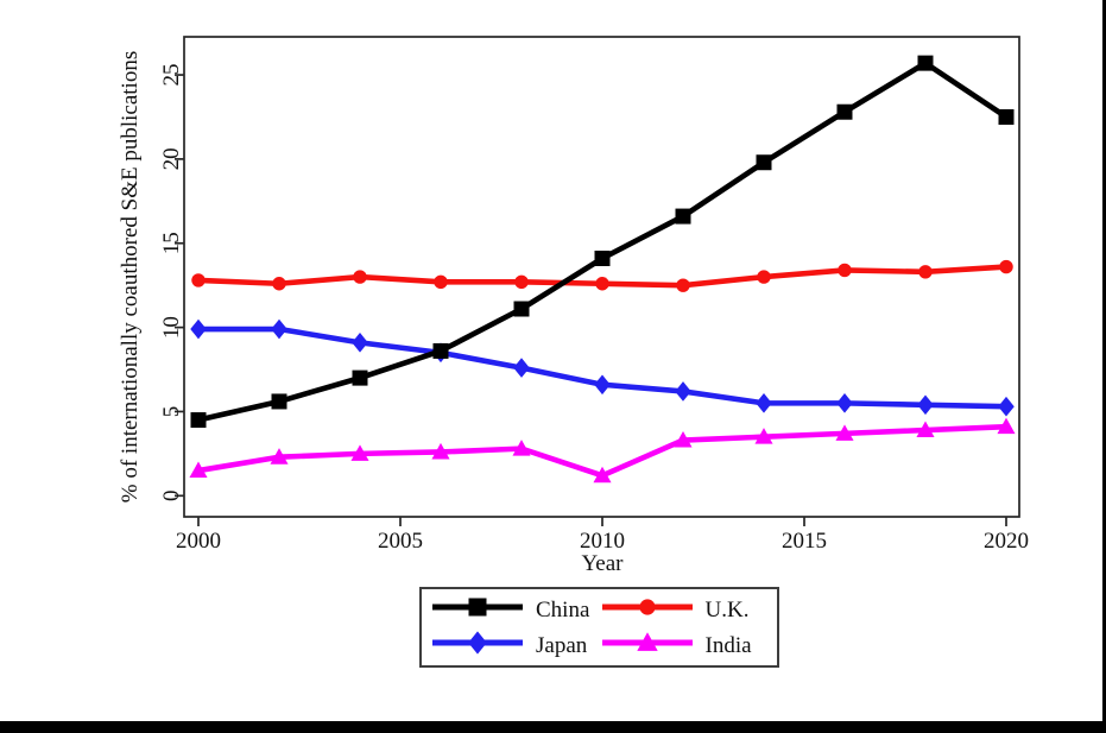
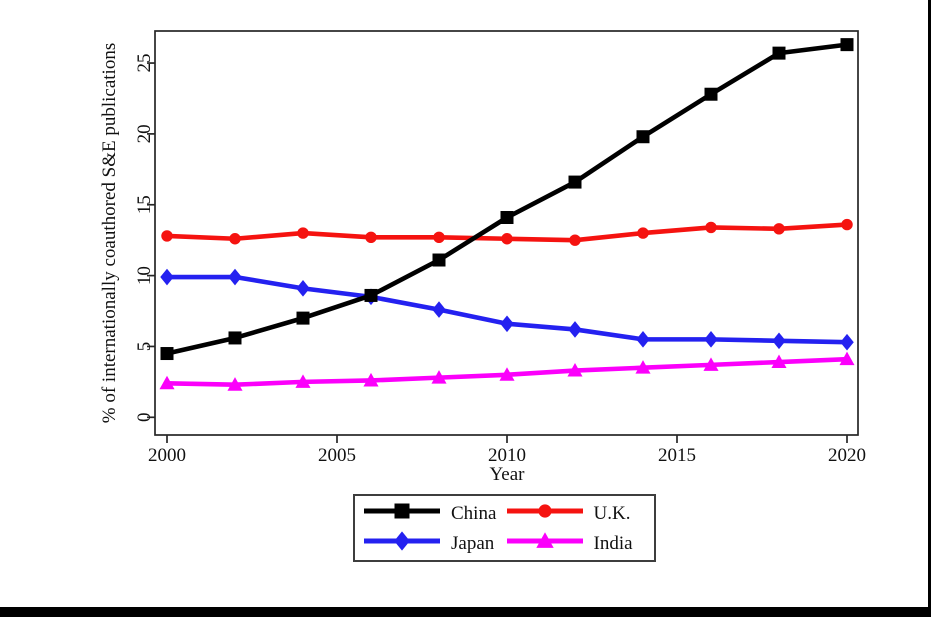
India/2000: 1.5 -> 2.4
India/2010: 1.2 -> 3.0
China/2020: 22.5 -> 26.3
